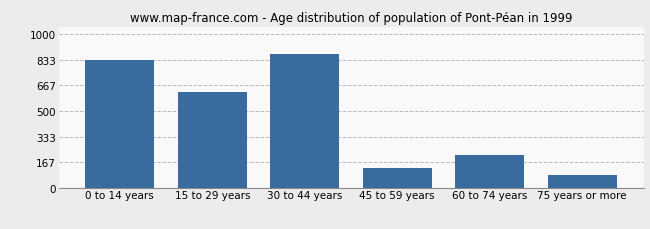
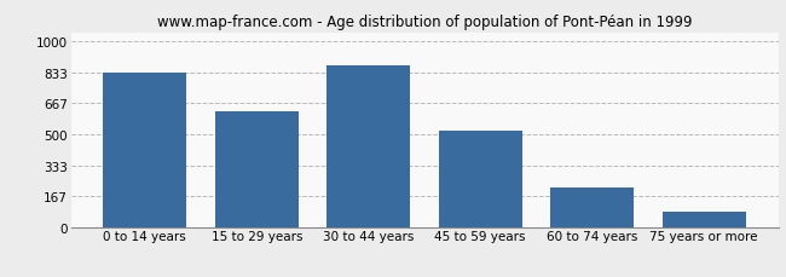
45 to 59 years: 130 -> 520
